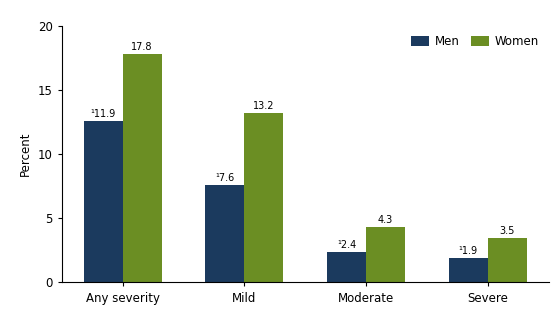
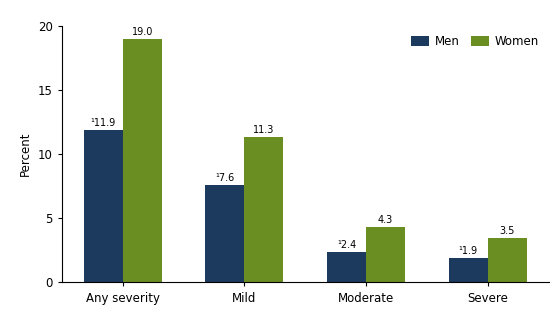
Men/Any severity: 12.6 -> 11.9
Women/Any severity: 17.8 -> 19.0
Women/Mild: 13.2 -> 11.3
